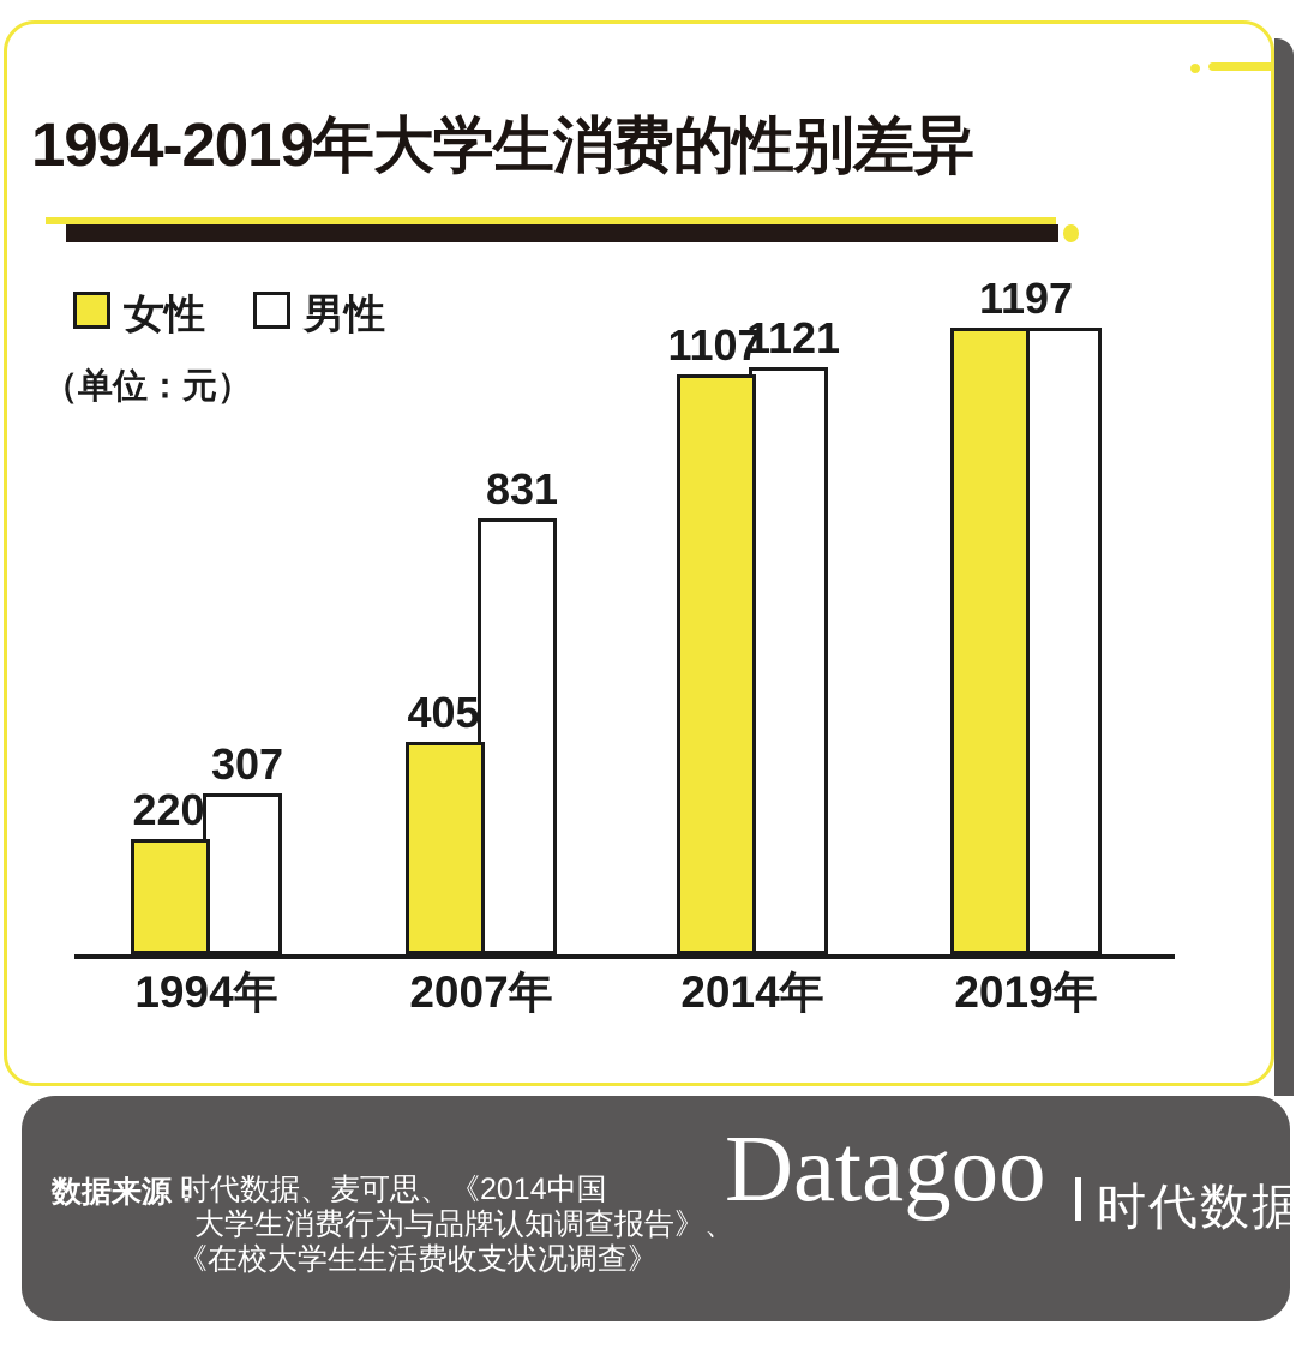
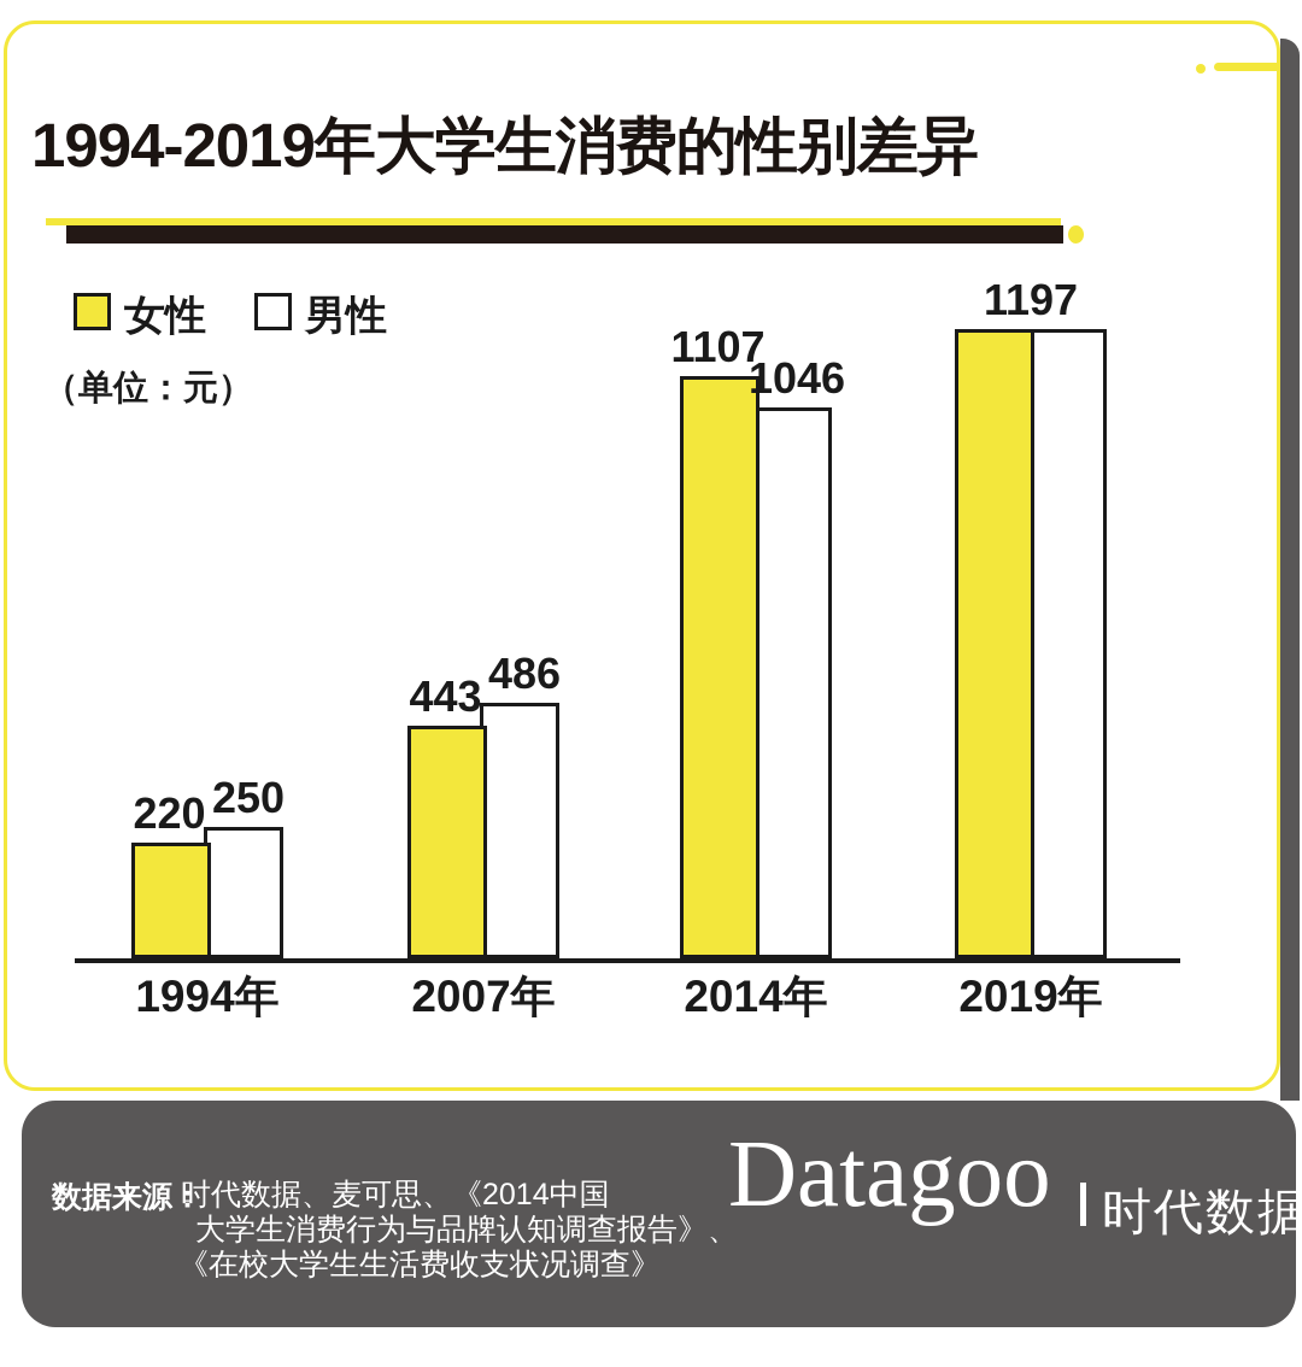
男性/1994年: 307 -> 250
女性/2007年: 405 -> 443
男性/2007年: 831 -> 486
男性/2014年: 1121 -> 1046
